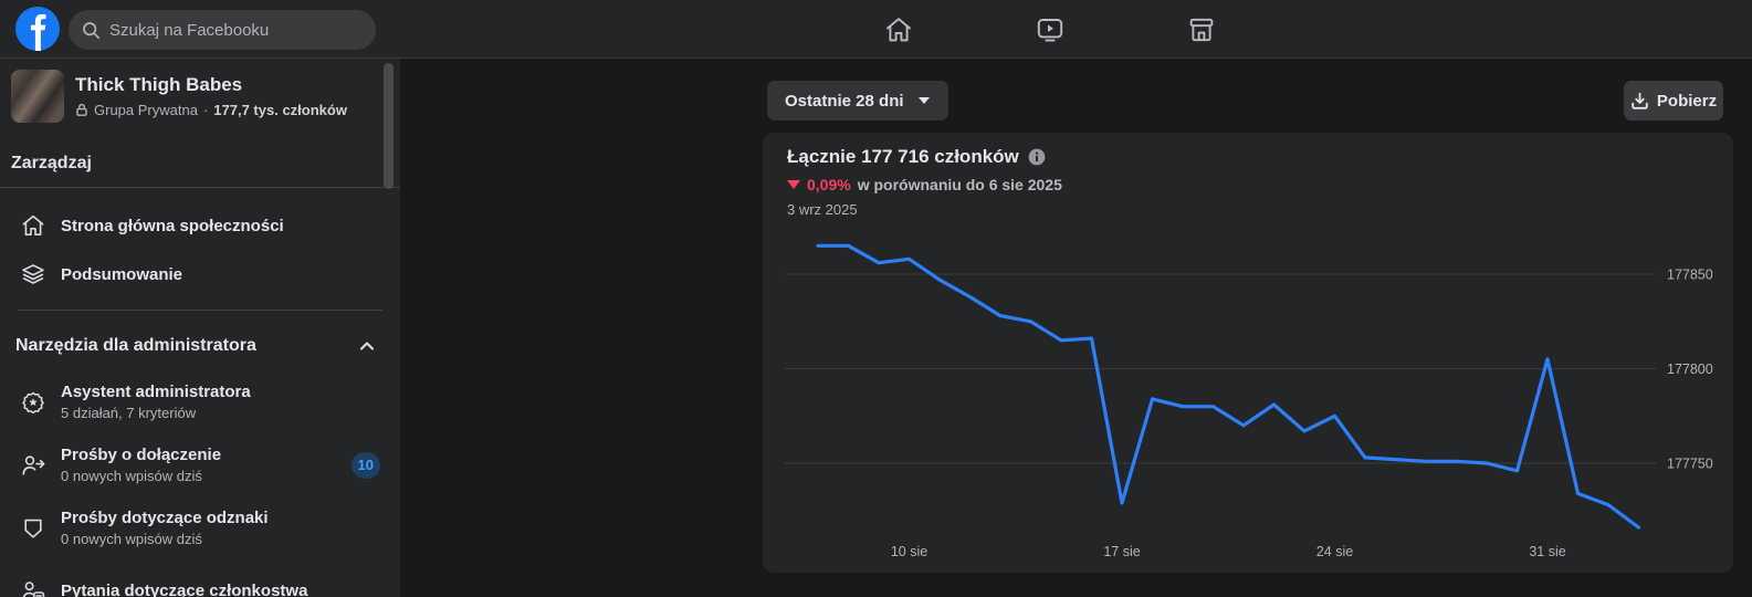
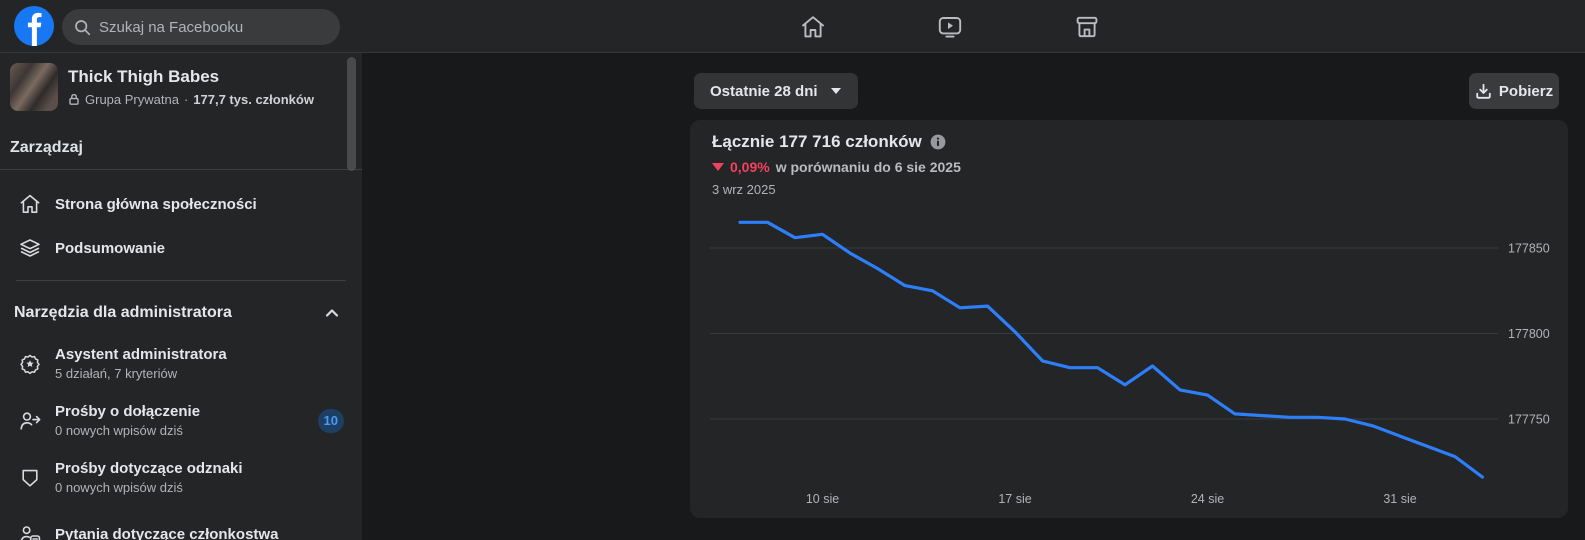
17 sie: 177729 -> 177801
24 sie: 177775 -> 177764
31 sie: 177805 -> 177740
